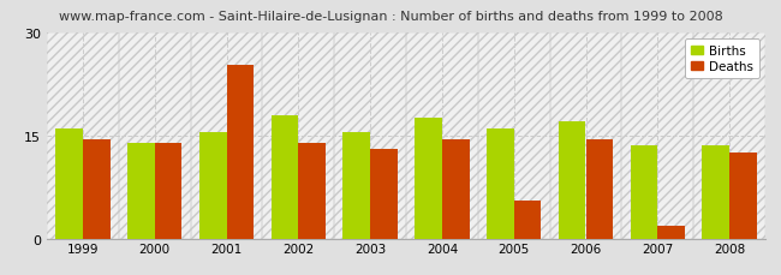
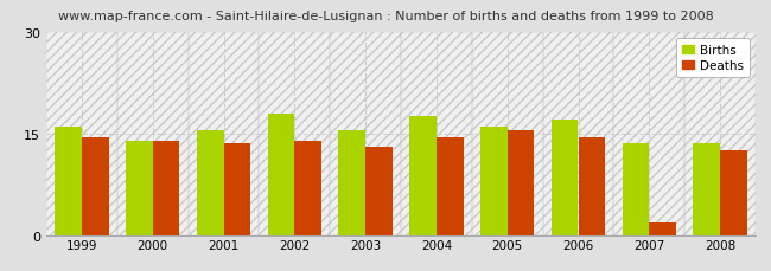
Deaths/2001: 25.2 -> 13.5
Deaths/2005: 5.6 -> 15.5
